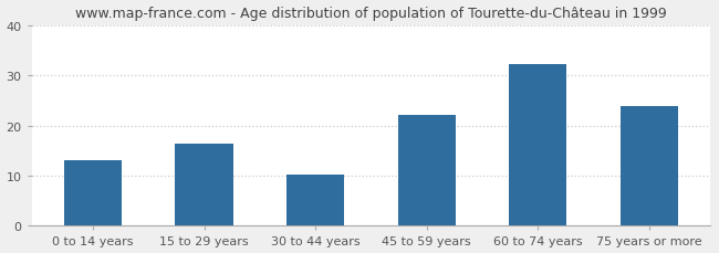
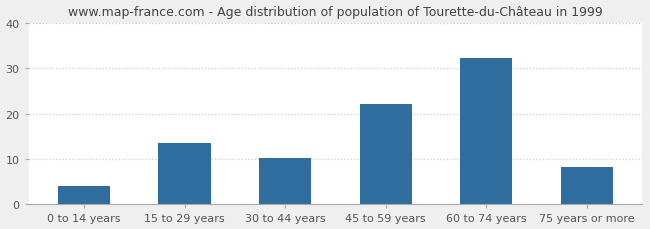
0 to 14 years: 13.0 -> 4.0
15 to 29 years: 16.5 -> 13.5
75 years or more: 24.0 -> 8.2
